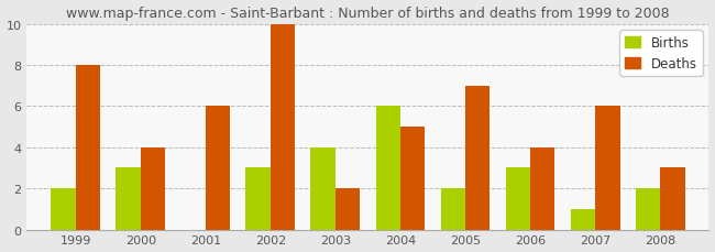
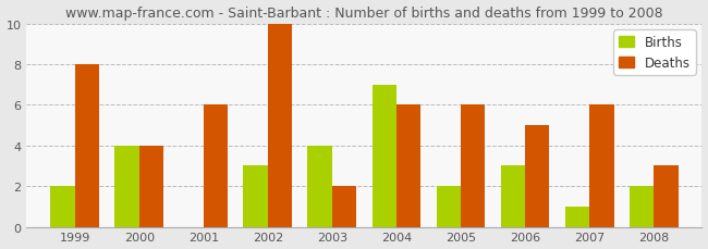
Births/2000: 3 -> 4
Births/2004: 6 -> 7
Deaths/2004: 5 -> 6
Deaths/2005: 7 -> 6
Deaths/2006: 4 -> 5
